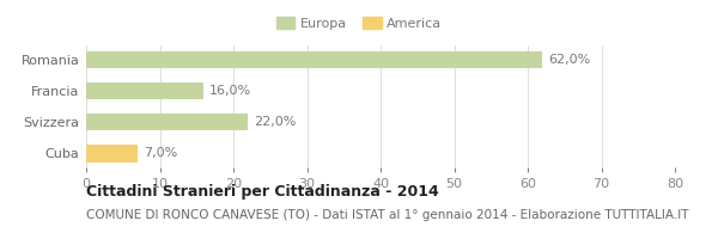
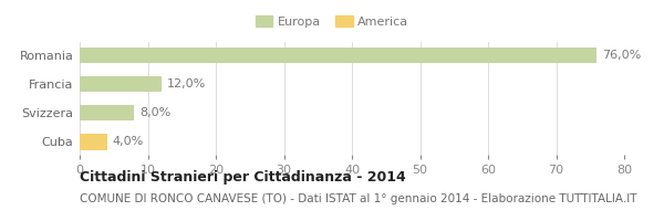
Romania: 62,0% -> 76,0%
Francia: 16,0% -> 12,0%
Svizzera: 22,0% -> 8,0%
Cuba: 7,0% -> 4,0%
